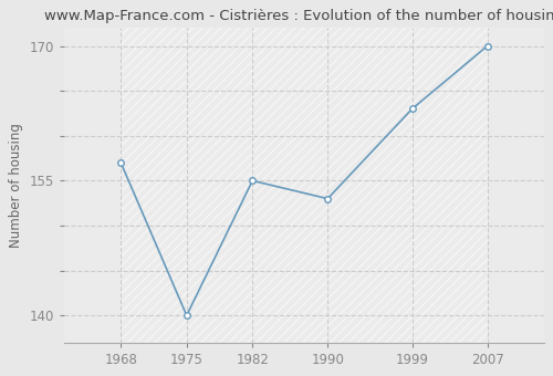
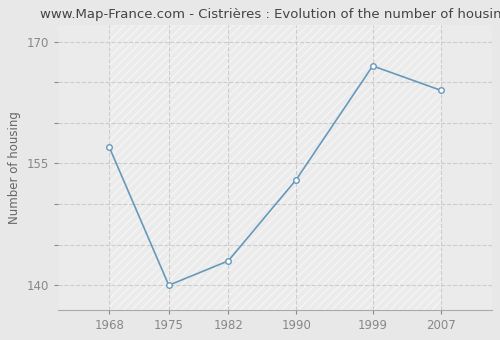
1982: 155 -> 143
1999: 163 -> 167
2007: 170 -> 164
